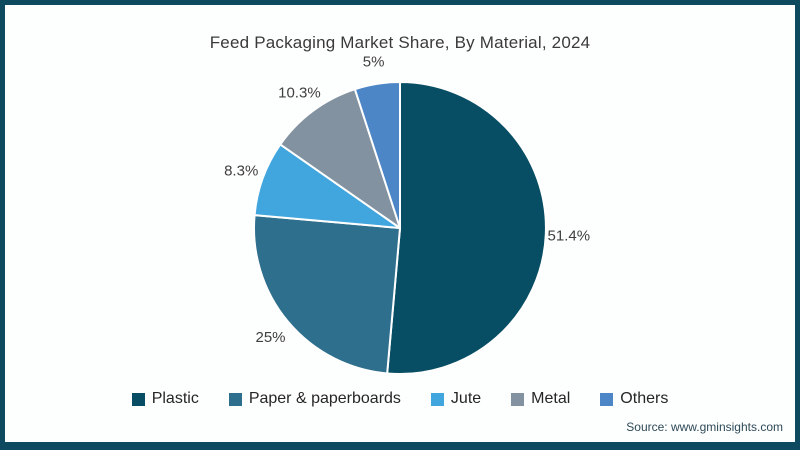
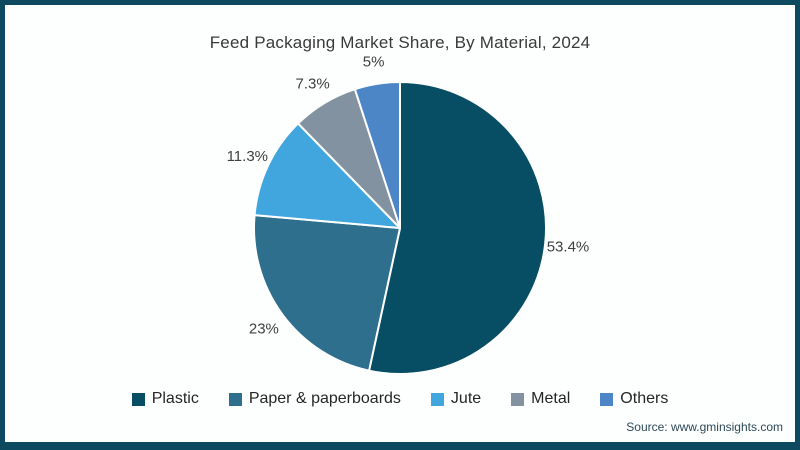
Plastic: 51.4% -> 53.4%
Paper & paperboards: 25% -> 23%
Jute: 8.3% -> 11.3%
Metal: 10.3% -> 7.3%
